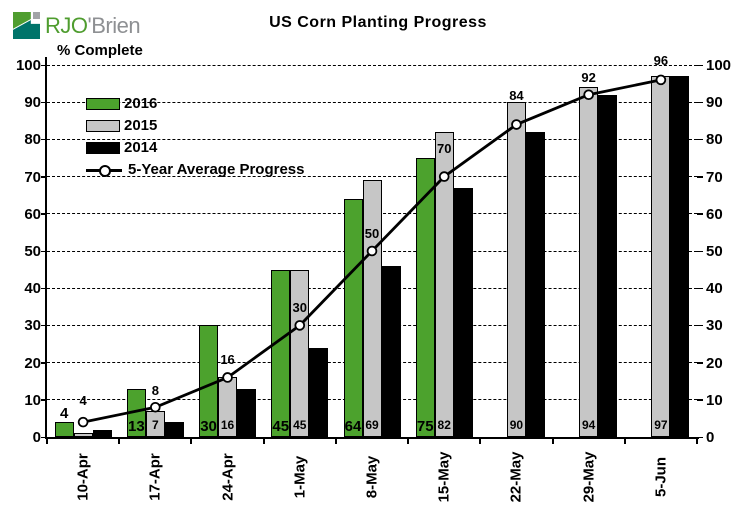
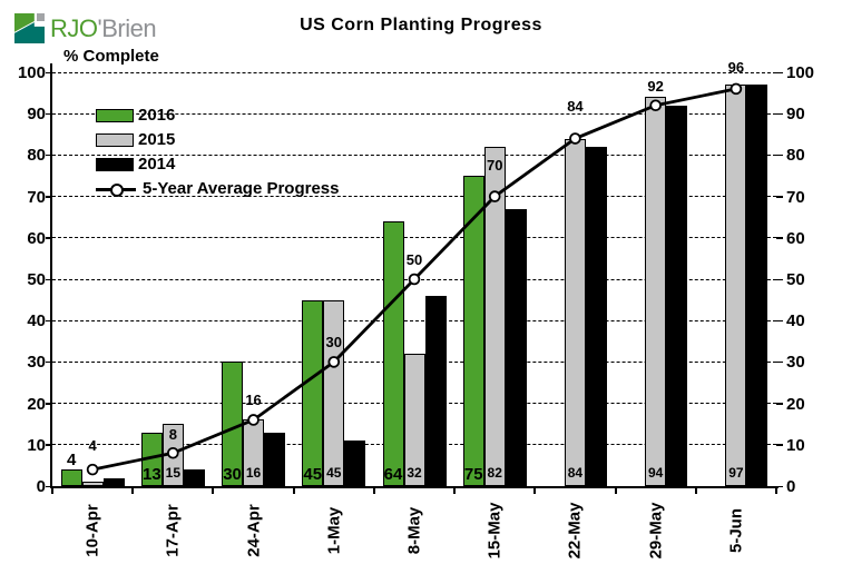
2015/17-Apr: 7 -> 15
2014/1-May: 24 -> 11
2015/8-May: 69 -> 32
2015/22-May: 90 -> 84
